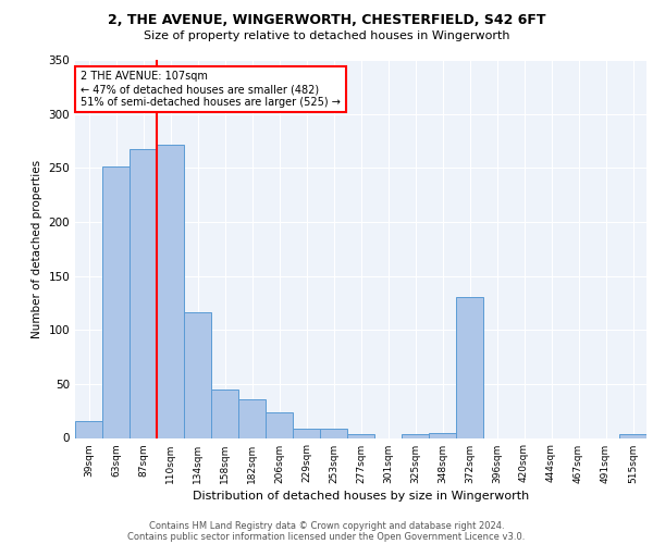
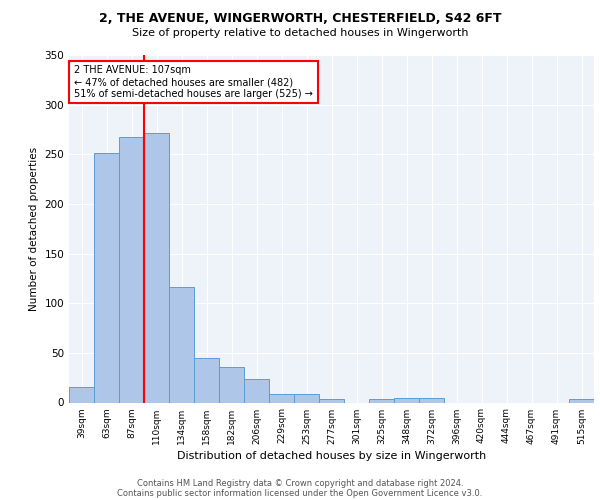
372sqm: 130 -> 5
